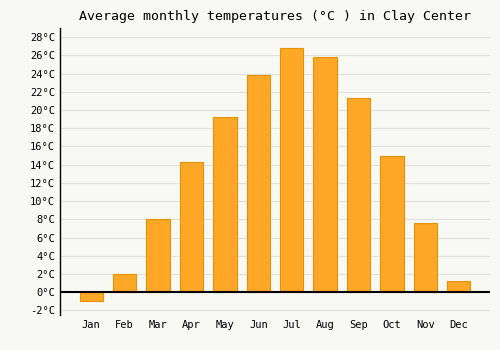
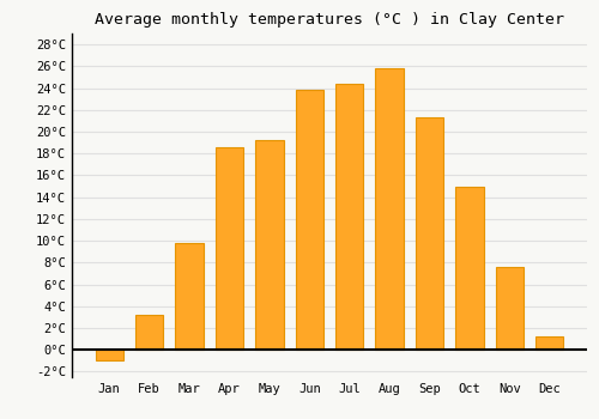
Feb: 2.0°C -> 3.2°C
Mar: 8.0°C -> 9.8°C
Apr: 14.3°C -> 18.6°C
Jul: 26.8°C -> 24.4°C
